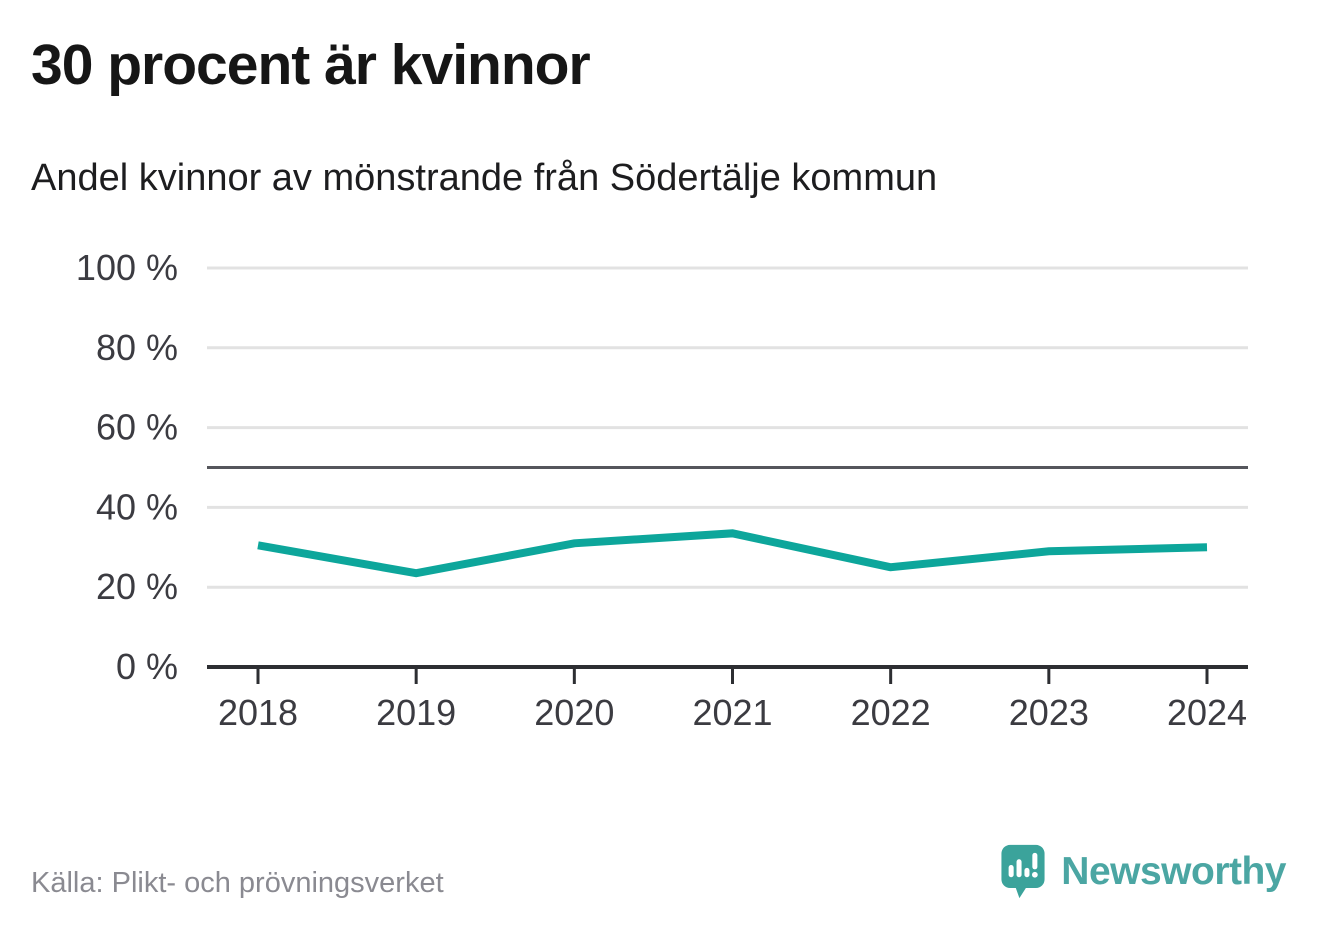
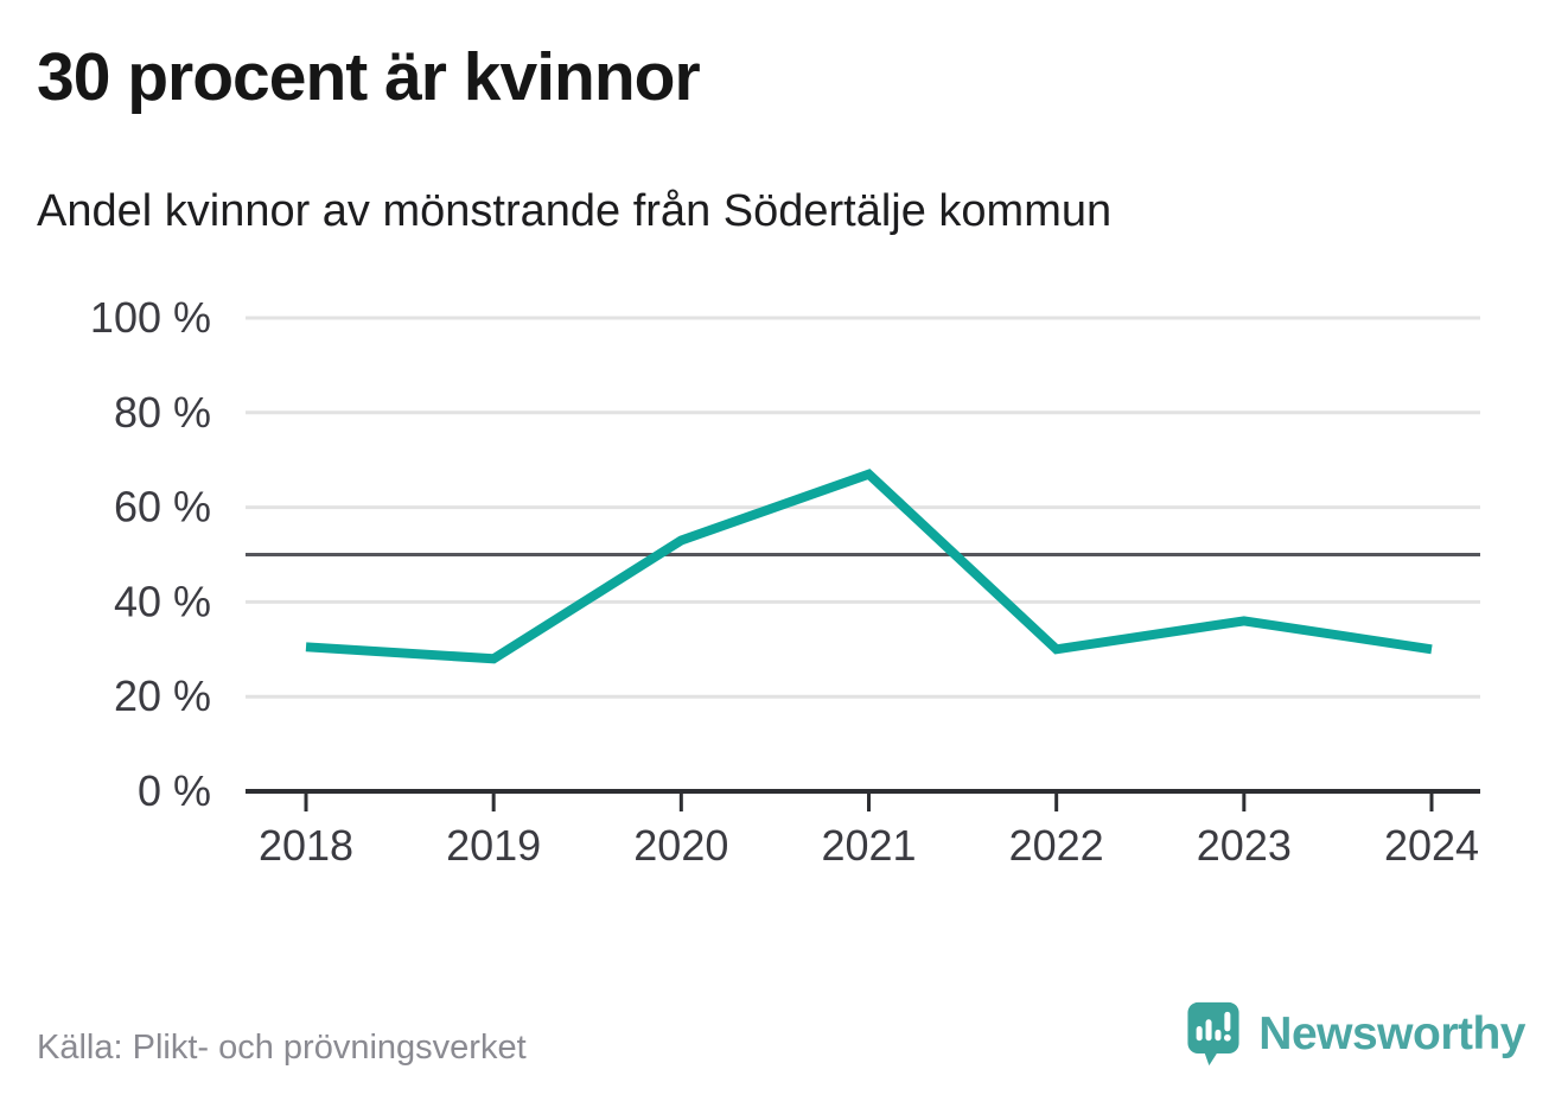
2019: 24% -> 28%
2020: 31% -> 53%
2021: 34% -> 67%
2022: 25% -> 30%
2023: 29% -> 36%
